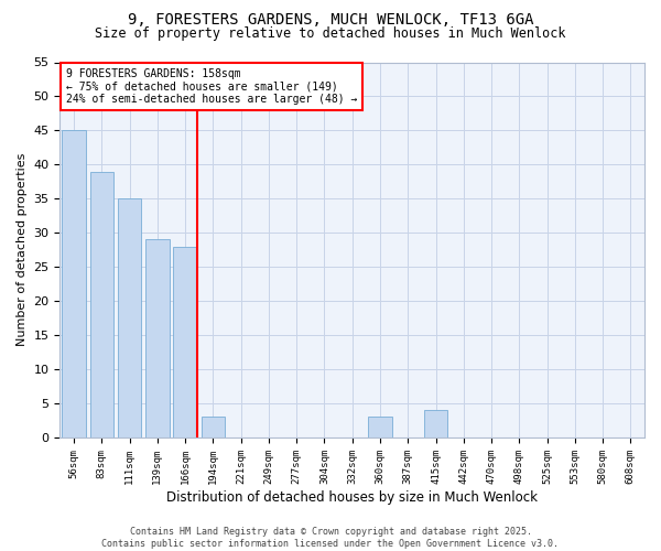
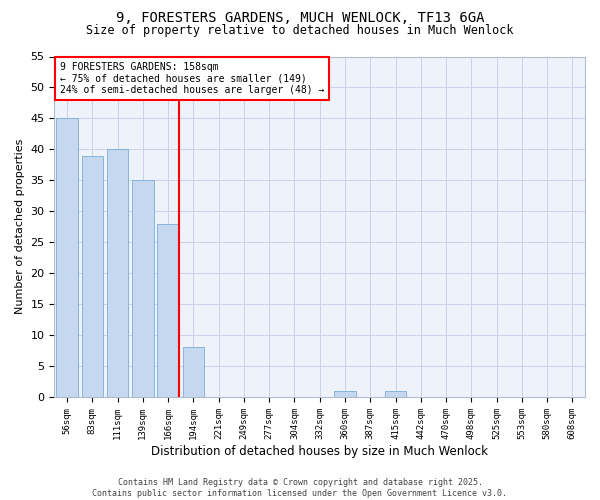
111sqm: 35 -> 40
139sqm: 29 -> 35
194sqm: 3 -> 8
360sqm: 3 -> 1
415sqm: 4 -> 1
